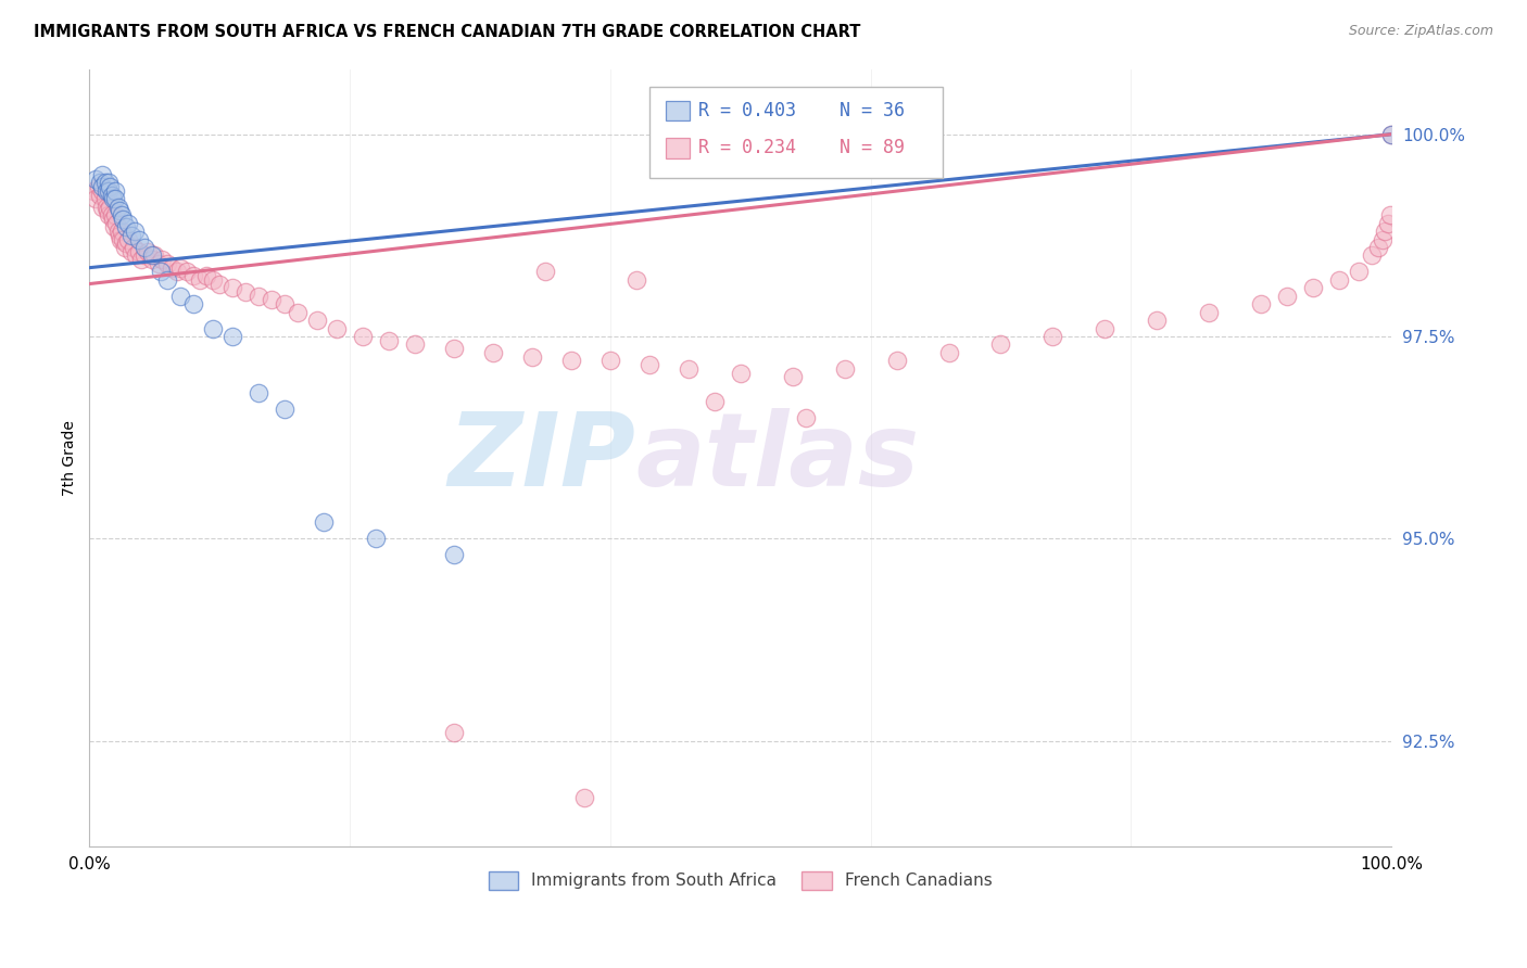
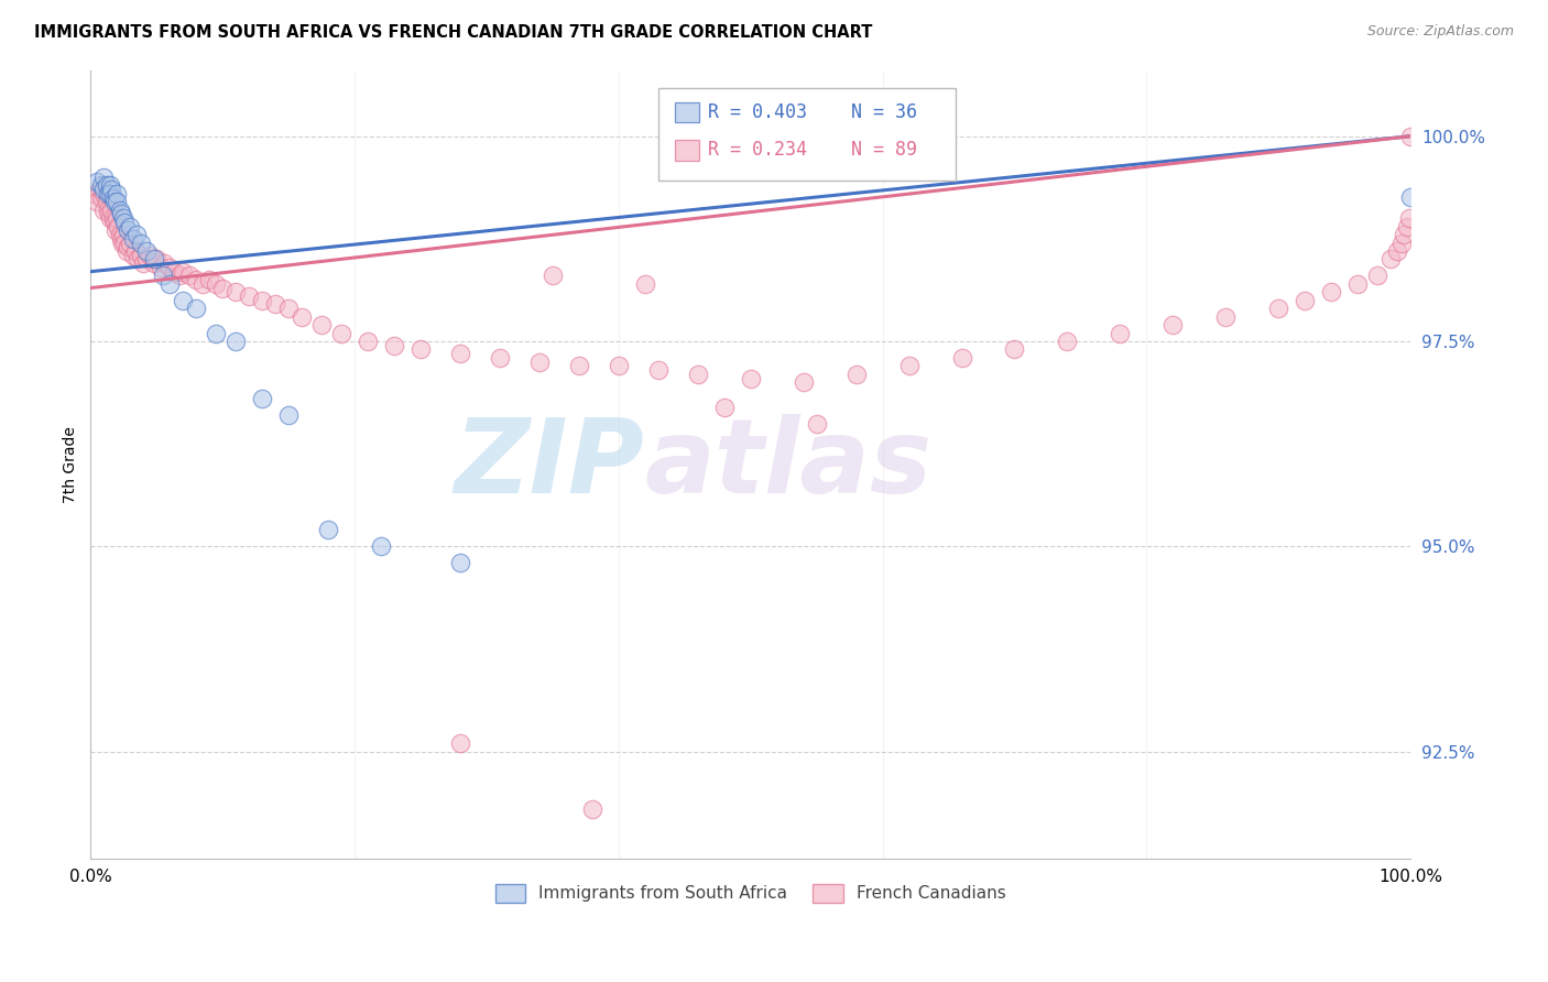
Immigrants from South Africa/100.0%: 100.00% -> 99.26%
